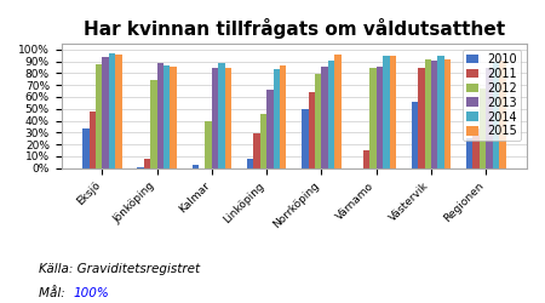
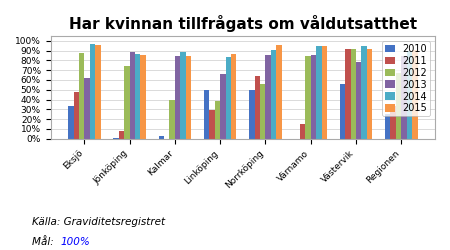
2013/Eksjö: 94% -> 62%
2010/Linköping: 8% -> 50%
2012/Linköping: 46% -> 38%
2012/Norrköping: 79% -> 56%
2011/Västervik: 84% -> 92%
2013/Västervik: 91% -> 78%
